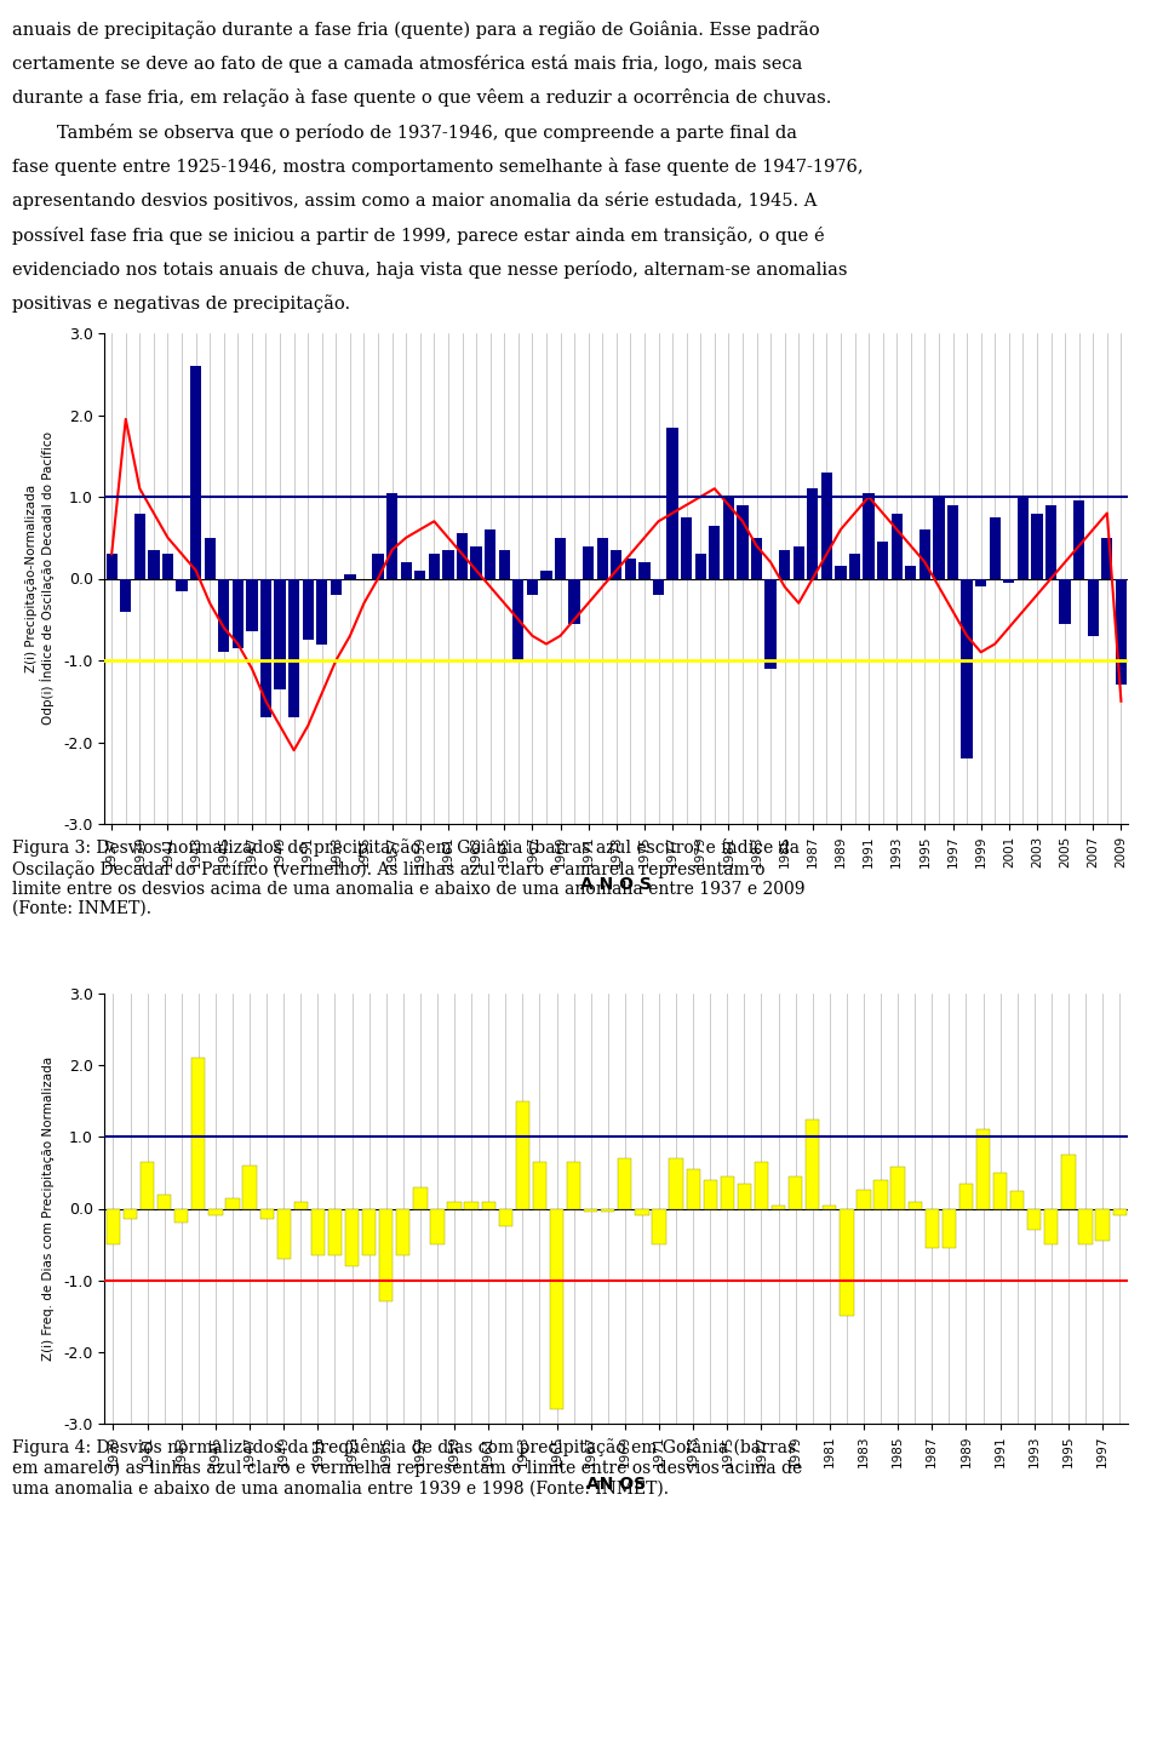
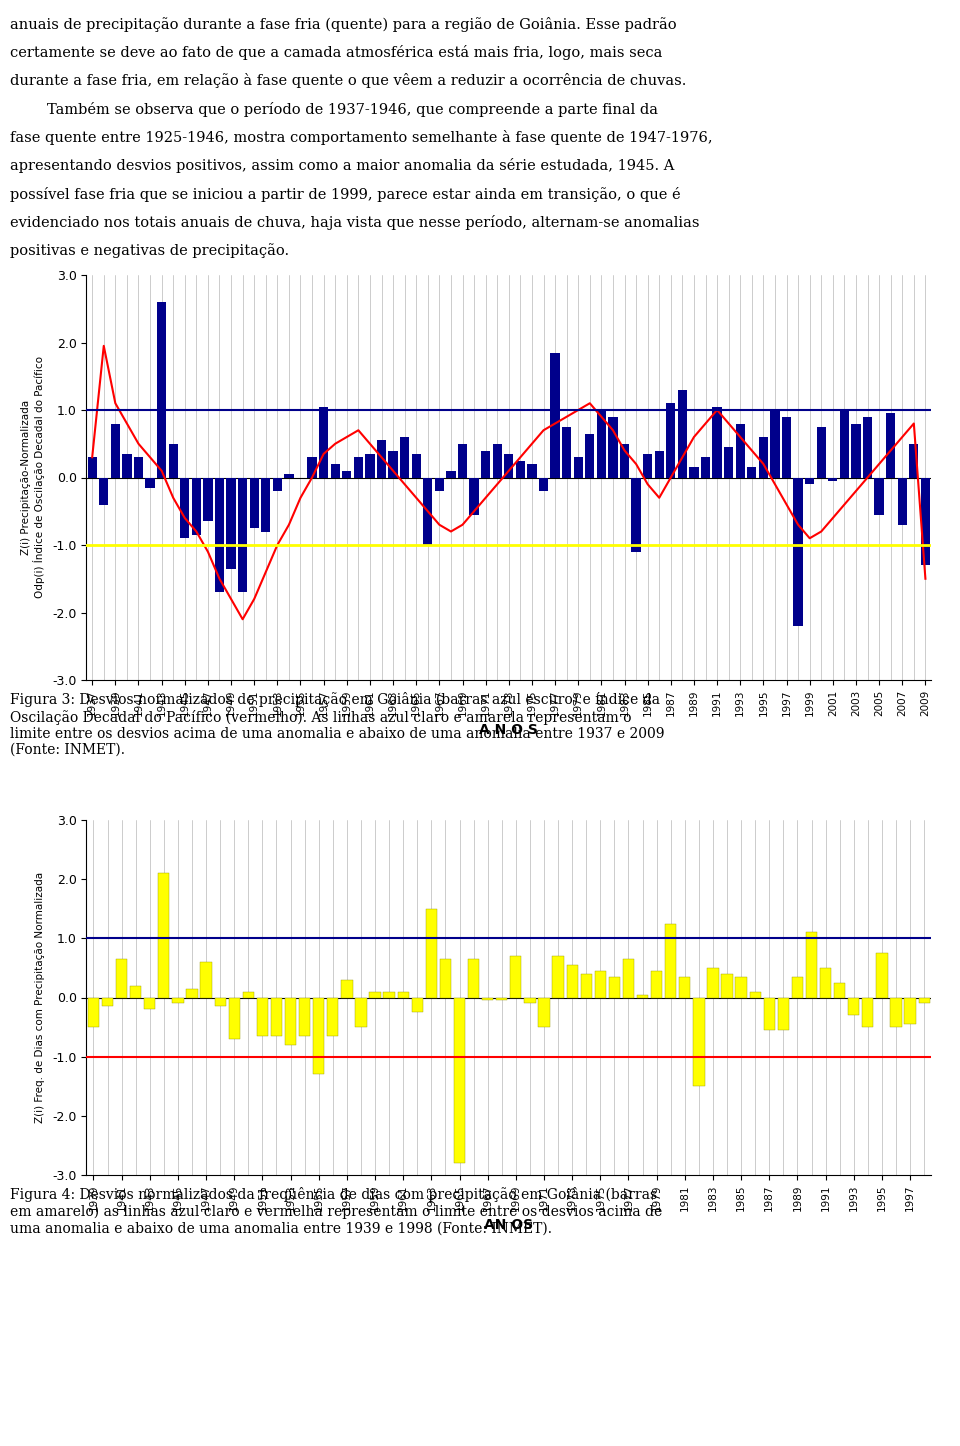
1981: 0.04 -> 0.35
1983: 0.26 -> 0.50
1985: 0.58 -> 0.35
